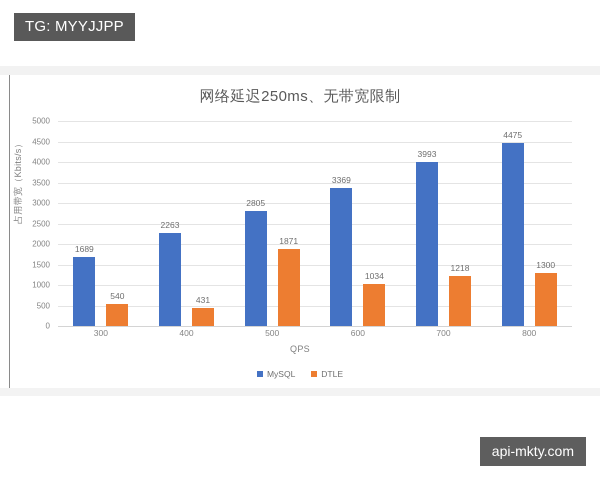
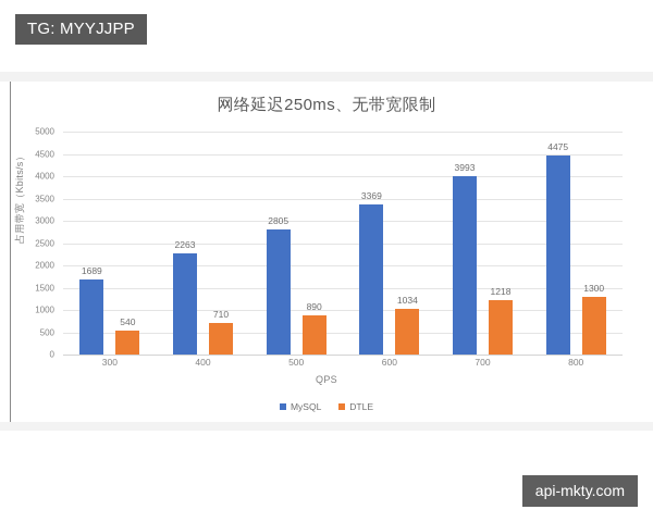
DTLE/400: 431 -> 710
DTLE/500: 1871 -> 890
